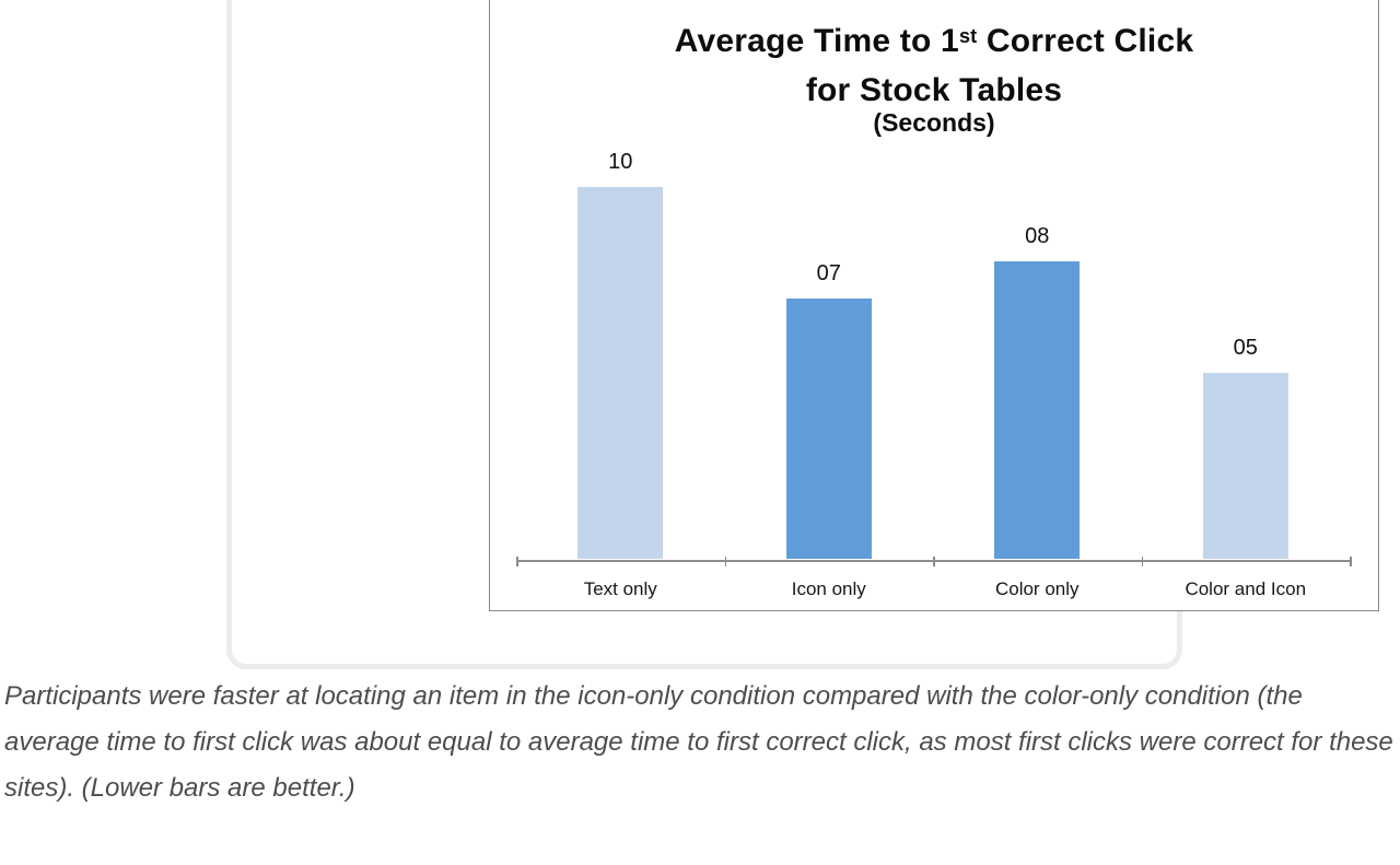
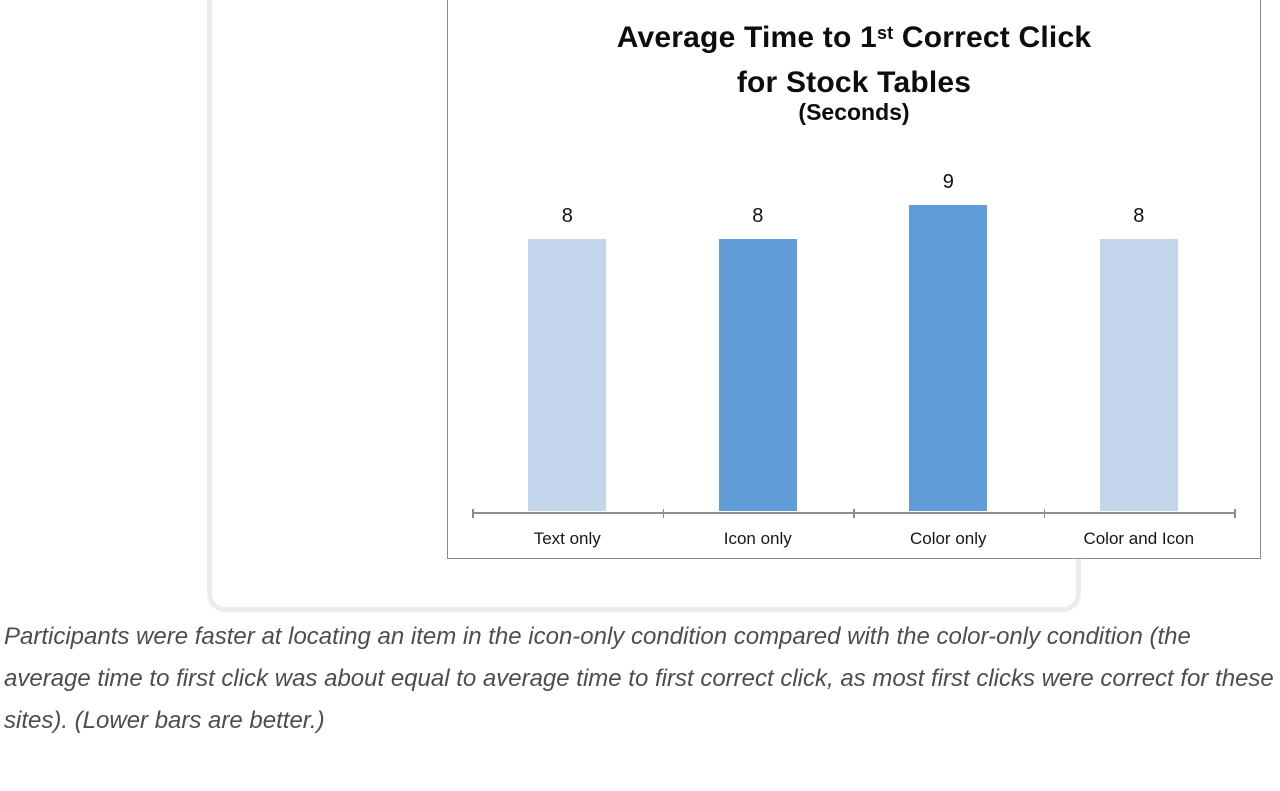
Text only: 10 -> 8
Icon only: 07 -> 8
Color only: 08 -> 9
Color and Icon: 05 -> 8
